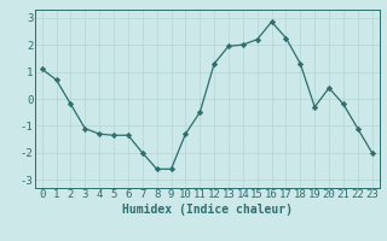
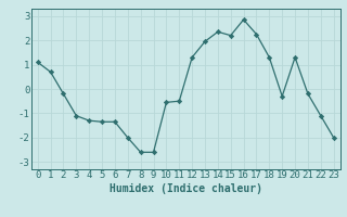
10: -1.30 -> -0.55
14: 2.00 -> 2.35
20: 0.40 -> 1.30
